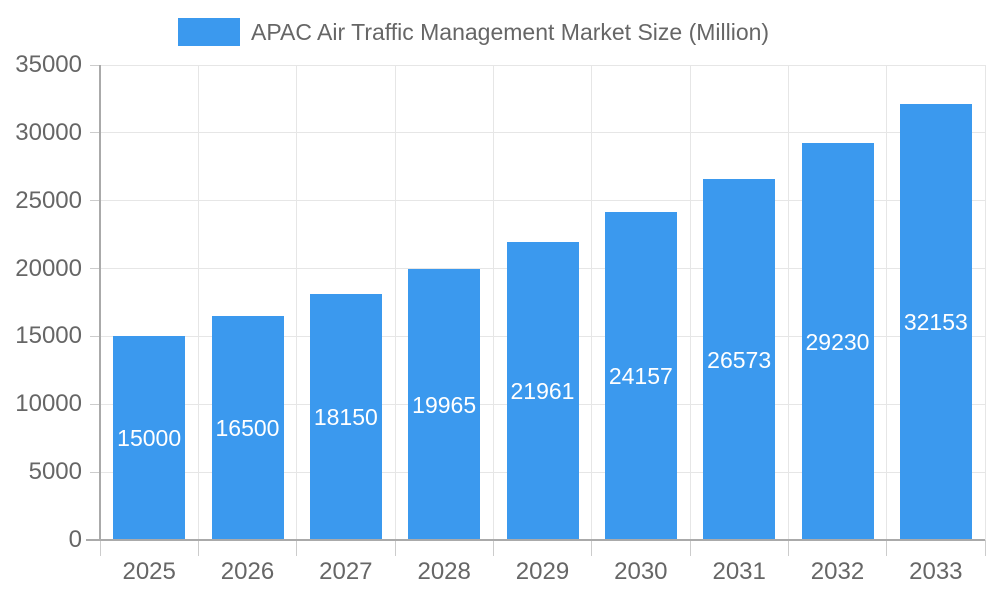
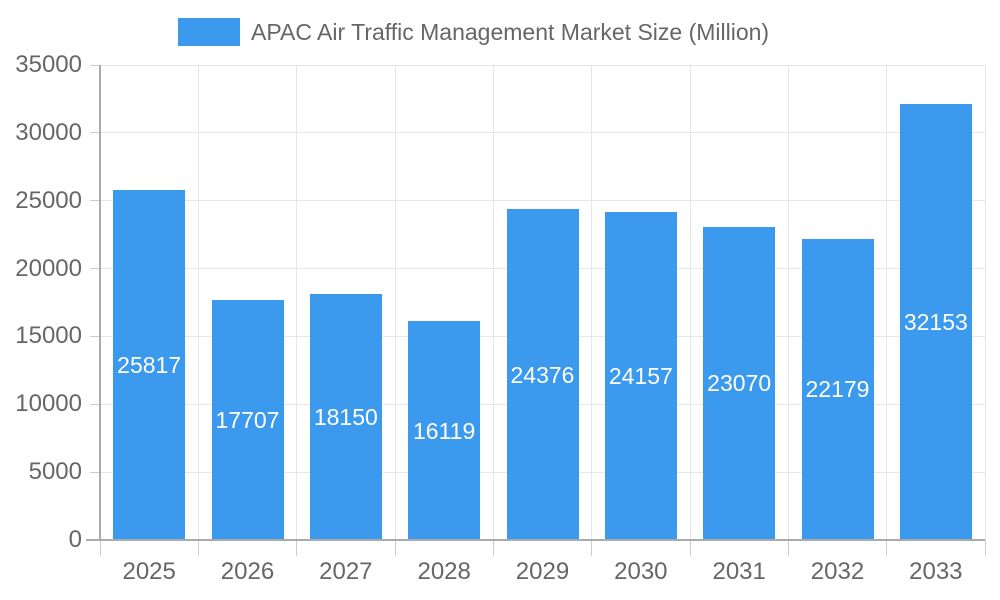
2025: 15000 -> 25817
2026: 16500 -> 17707
2028: 19965 -> 16119
2029: 21961 -> 24376
2031: 26573 -> 23070
2032: 29230 -> 22179
